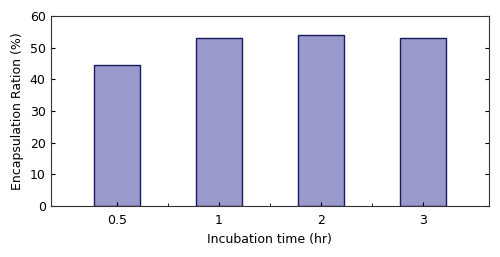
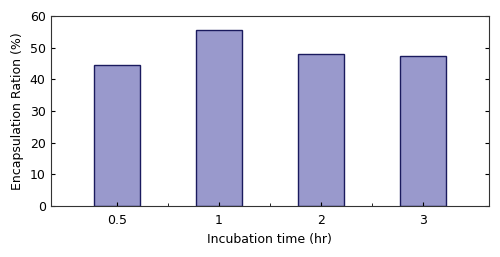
1: 53.0 -> 55.5
2: 54.0 -> 48.0
3: 53.0 -> 47.5
